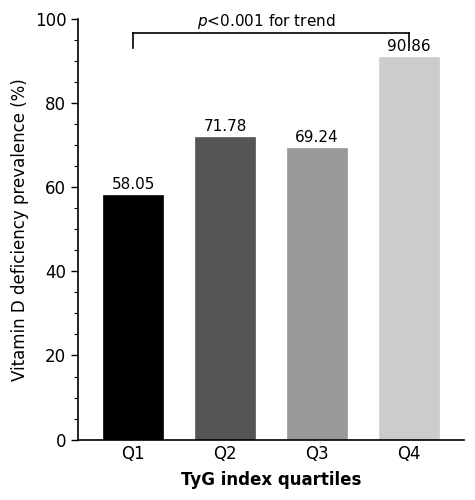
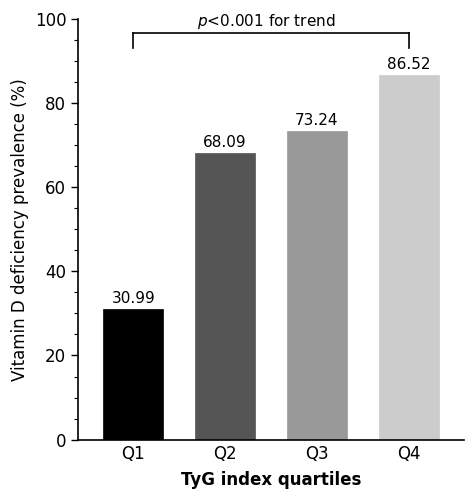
Q1: 58.05 -> 30.99
Q2: 71.78 -> 68.09
Q3: 69.24 -> 73.24
Q4: 90.86 -> 86.52
